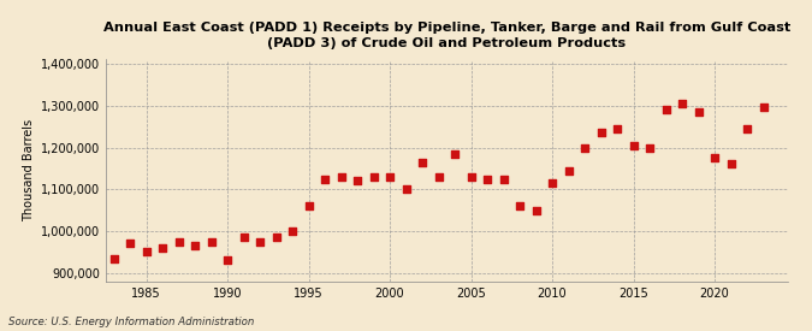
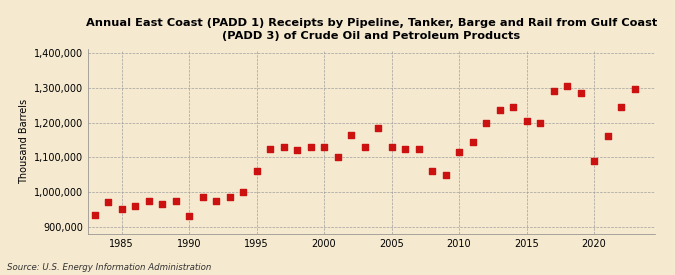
2020: 1,175,000 -> 1,090,000
